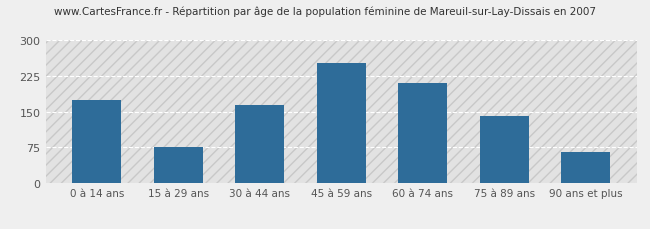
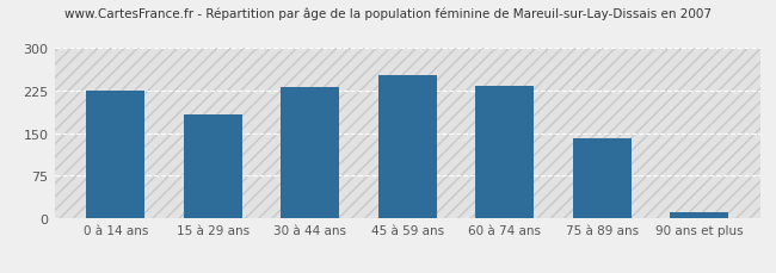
0 à 14 ans: 175 -> 226
15 à 29 ans: 75 -> 183
30 à 44 ans: 165 -> 232
60 à 74 ans: 210 -> 233
90 ans et plus: 65 -> 11
